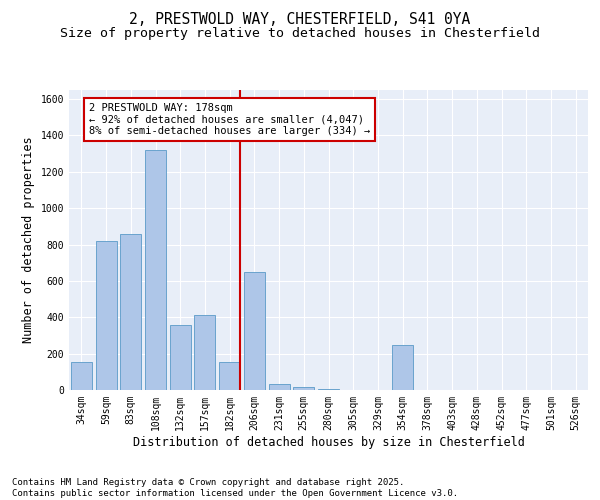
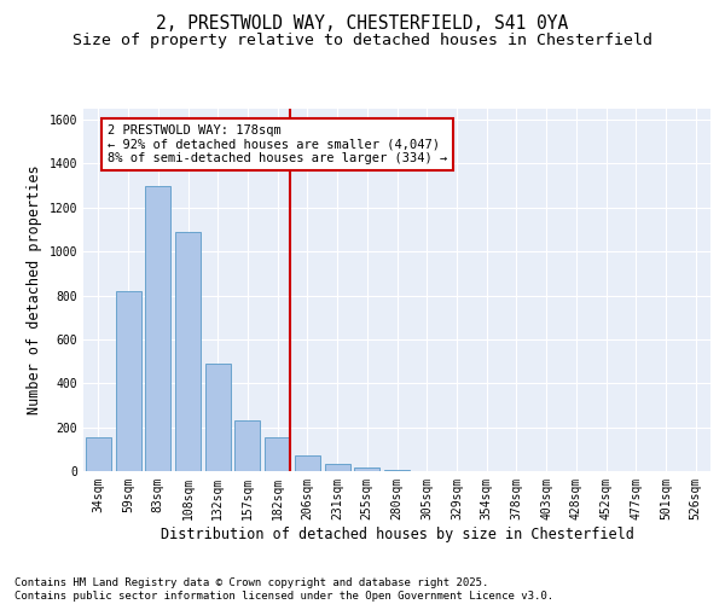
83sqm: 860 -> 1300
108sqm: 1320 -> 1090
132sqm: 360 -> 490
157sqm: 410 -> 230
206sqm: 650 -> 70
354sqm: 250 -> 0
